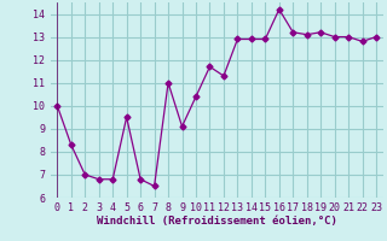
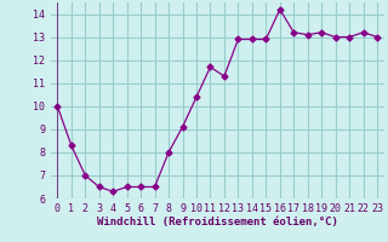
3: 6.8 -> 6.5
4: 6.8 -> 6.3
5: 9.5 -> 6.5
6: 6.8 -> 6.5
8: 11.0 -> 8.0
22: 12.8 -> 13.2
